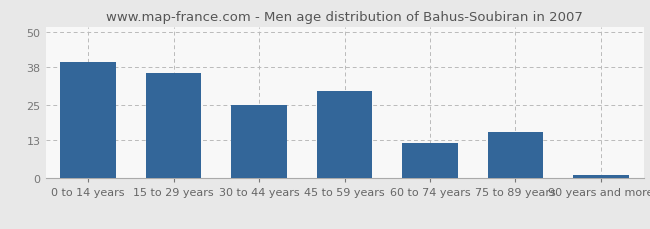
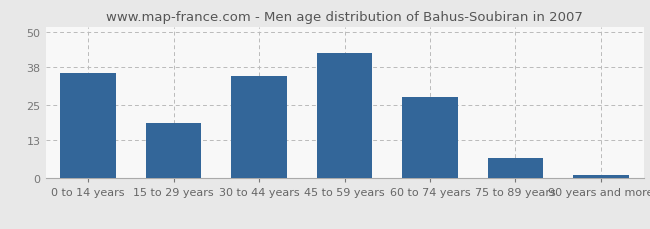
0 to 14 years: 40 -> 36
15 to 29 years: 36 -> 19
30 to 44 years: 25 -> 35
45 to 59 years: 30 -> 43
60 to 74 years: 12 -> 28
75 to 89 years: 16 -> 7
